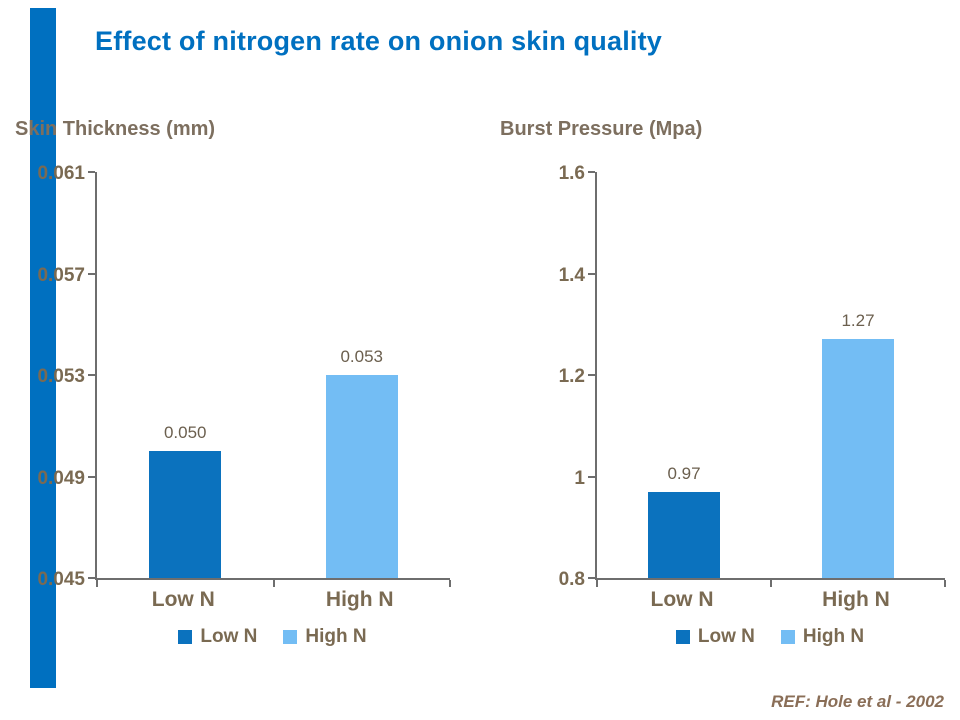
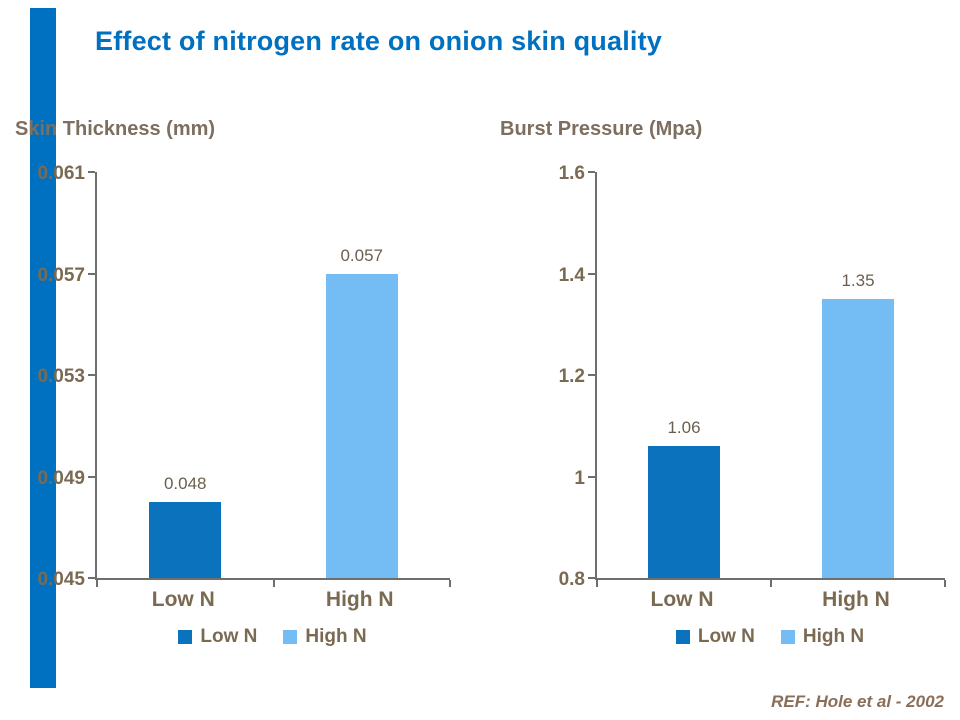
Skin Thickness (mm)/Low N: 0.050 -> 0.048
Skin Thickness (mm)/High N: 0.053 -> 0.057
Burst Pressure (Mpa)/Low N: 0.97 -> 1.06
Burst Pressure (Mpa)/High N: 1.27 -> 1.35
